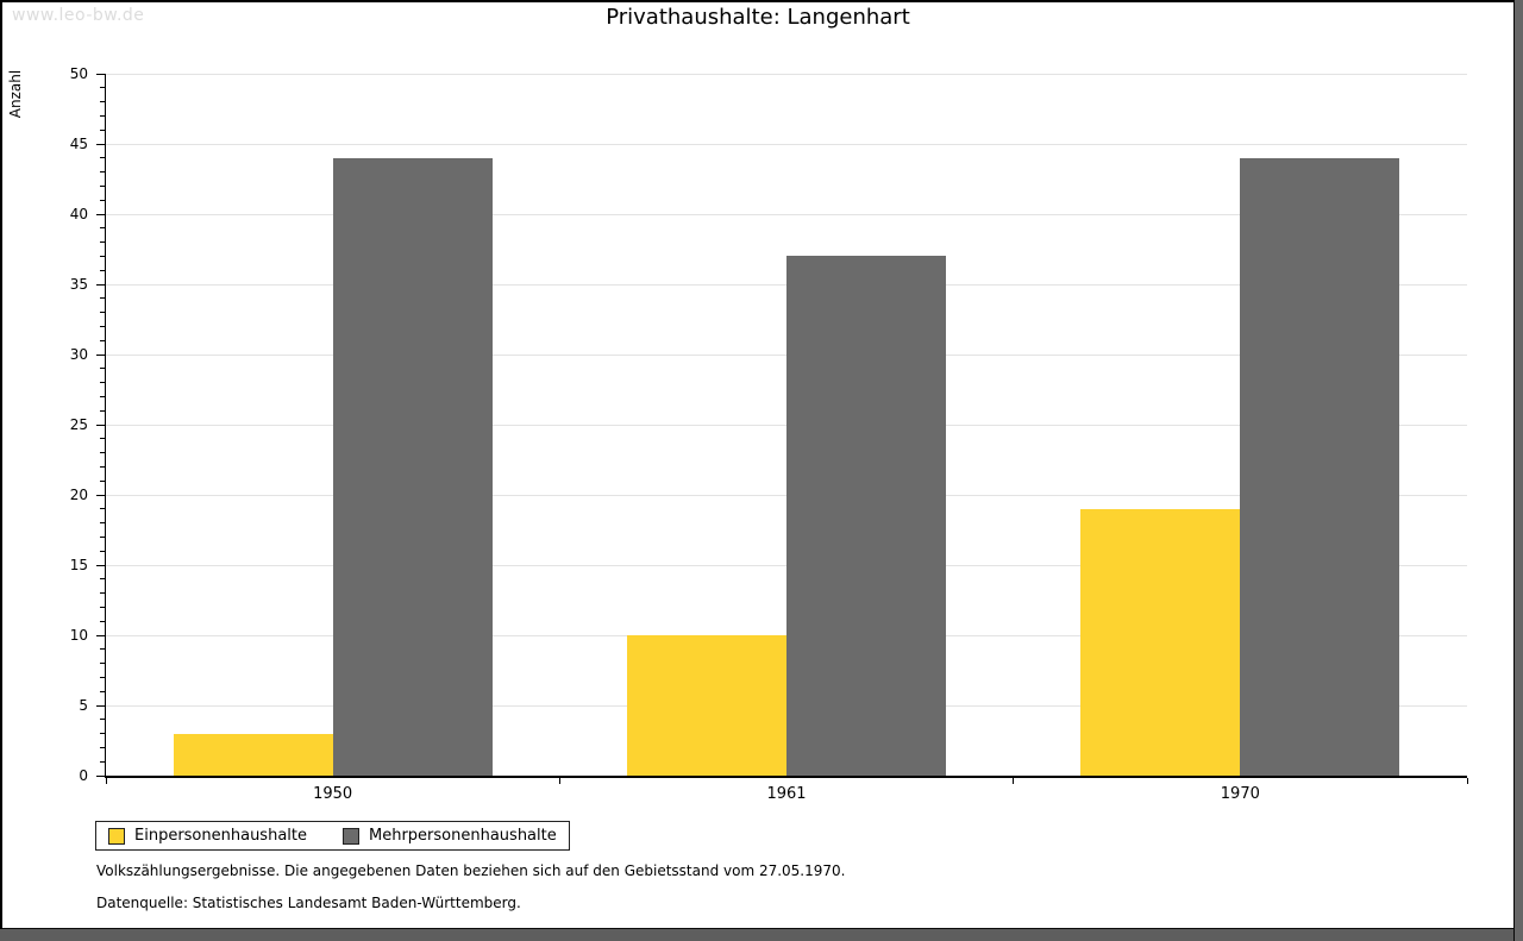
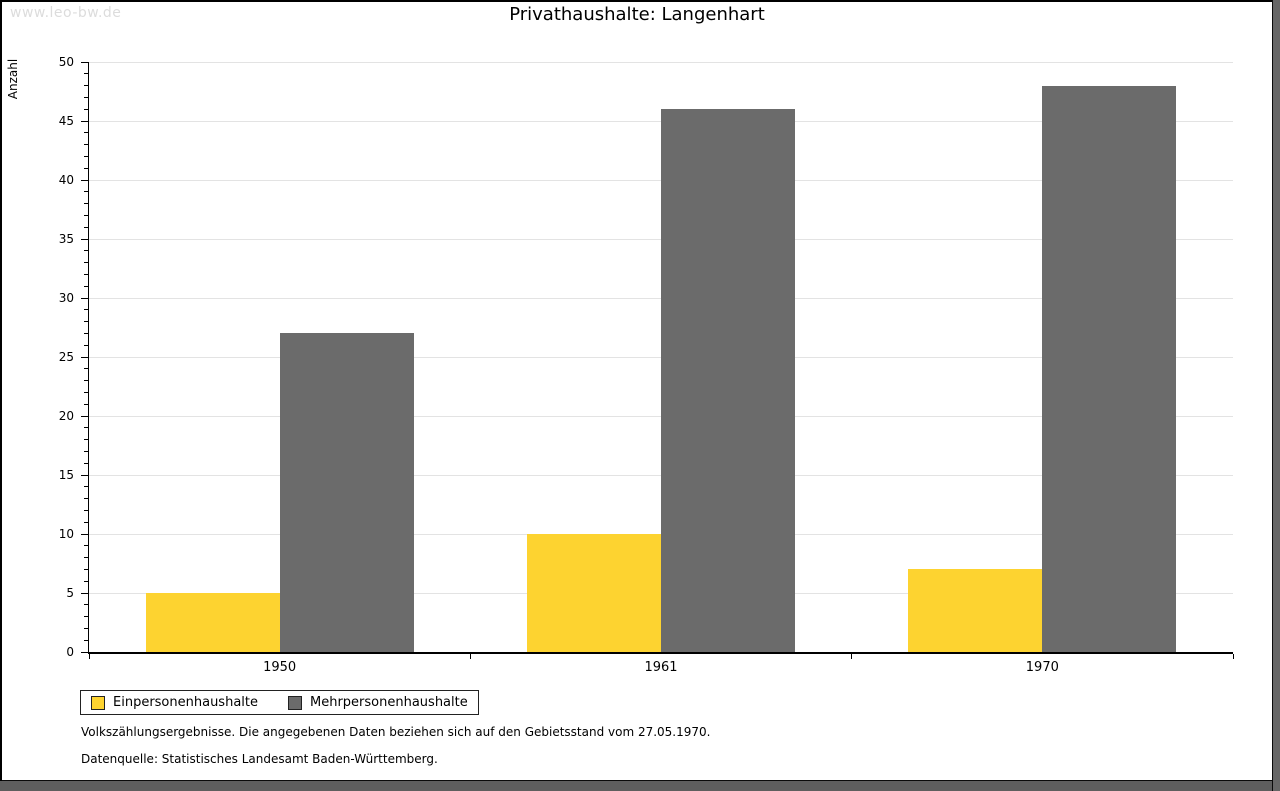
Einpersonenhaushalte/1950: 3 -> 5
Mehrpersonenhaushalte/1950: 44 -> 27
Mehrpersonenhaushalte/1961: 37 -> 46
Einpersonenhaushalte/1970: 19 -> 7
Mehrpersonenhaushalte/1970: 44 -> 48
